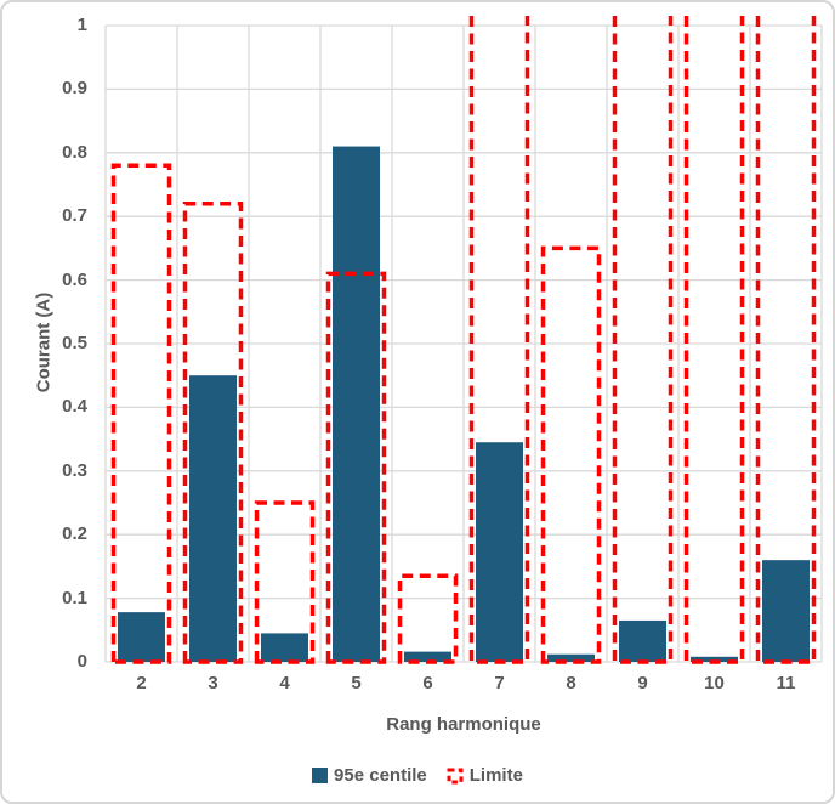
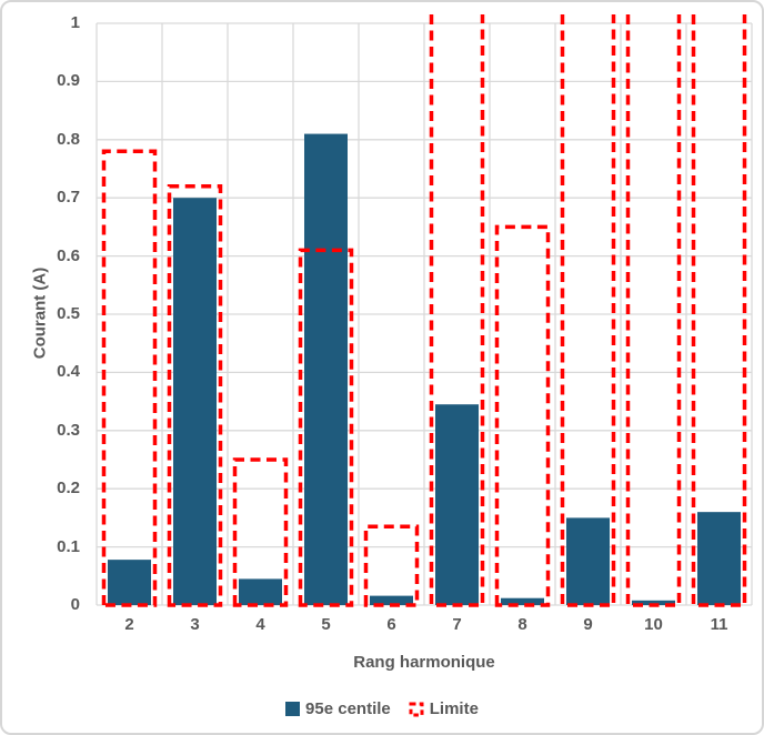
95e centile/3: 0.45 -> 0.70
95e centile/9: 0.07 -> 0.15
